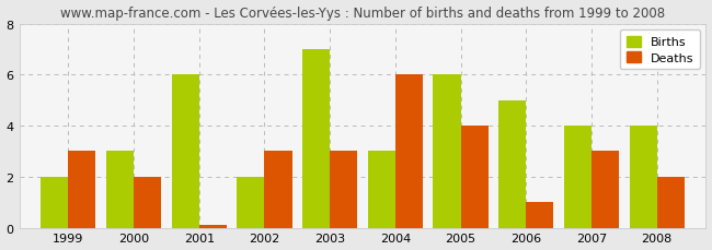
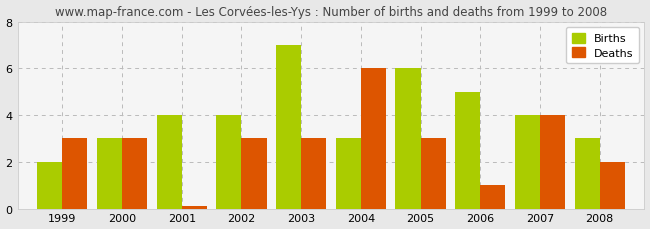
Deaths/2000: 2.0 -> 3.0
Births/2001: 6 -> 4
Births/2002: 2 -> 4
Deaths/2005: 4.0 -> 3.0
Deaths/2007: 3.0 -> 4.0
Births/2008: 4 -> 3
